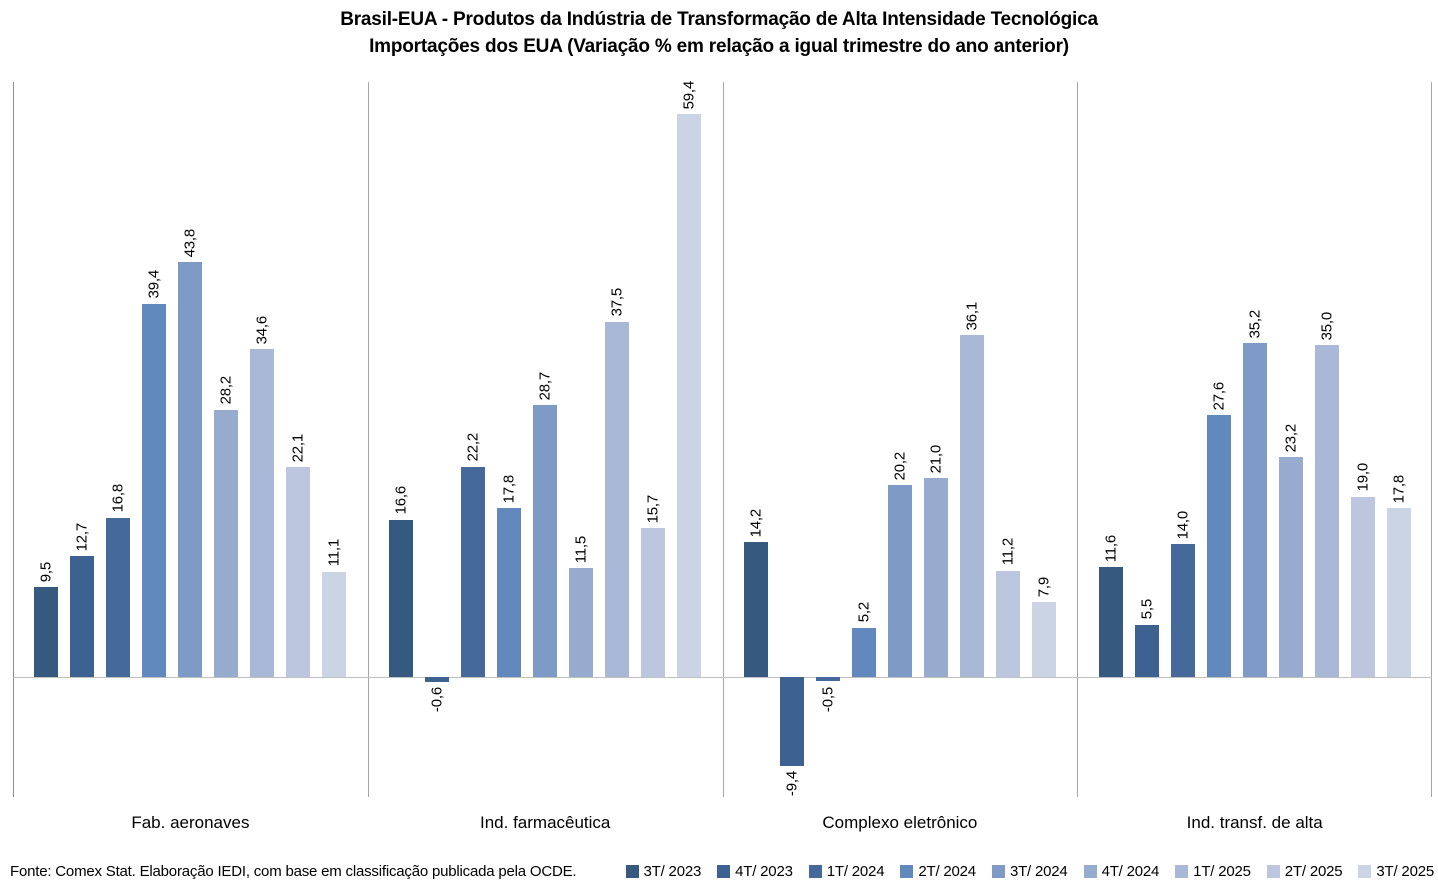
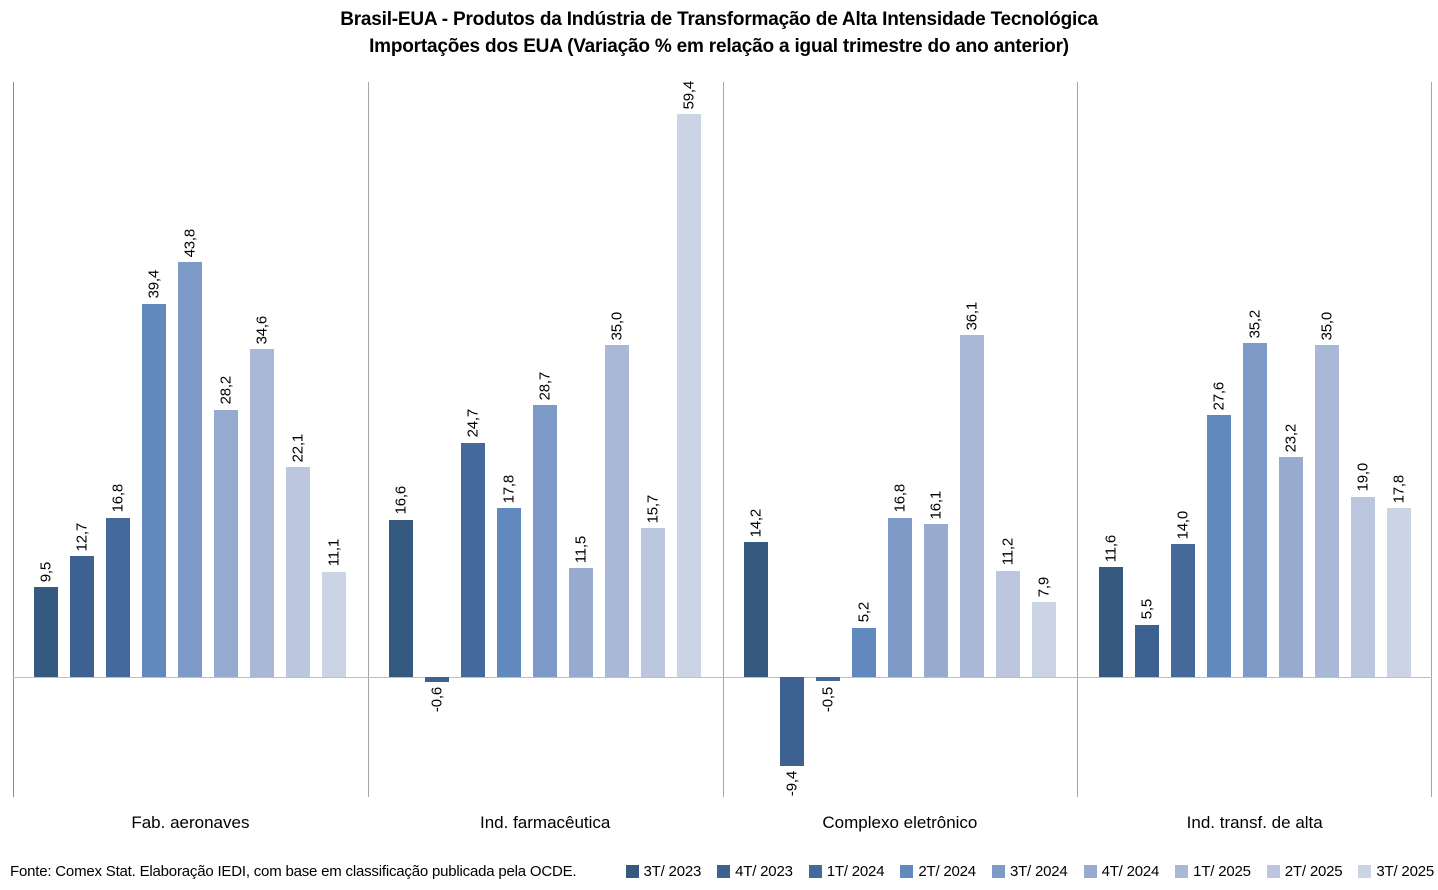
1T/ 2024/Ind. farmacêutica: 22,2 -> 24,7
1T/ 2025/Ind. farmacêutica: 37,5 -> 35,0
3T/ 2024/Complexo eletrônico: 20,2 -> 16,8
4T/ 2024/Complexo eletrônico: 21,0 -> 16,1
